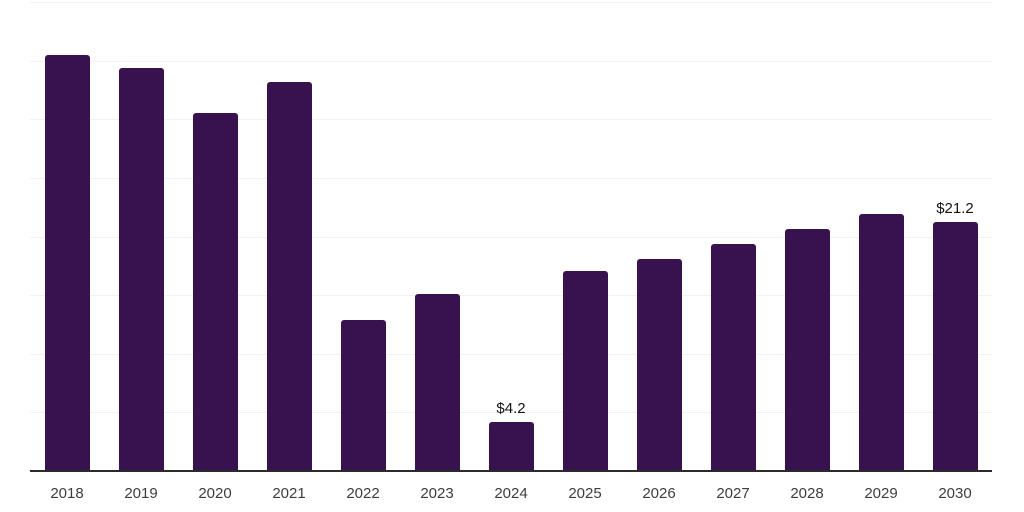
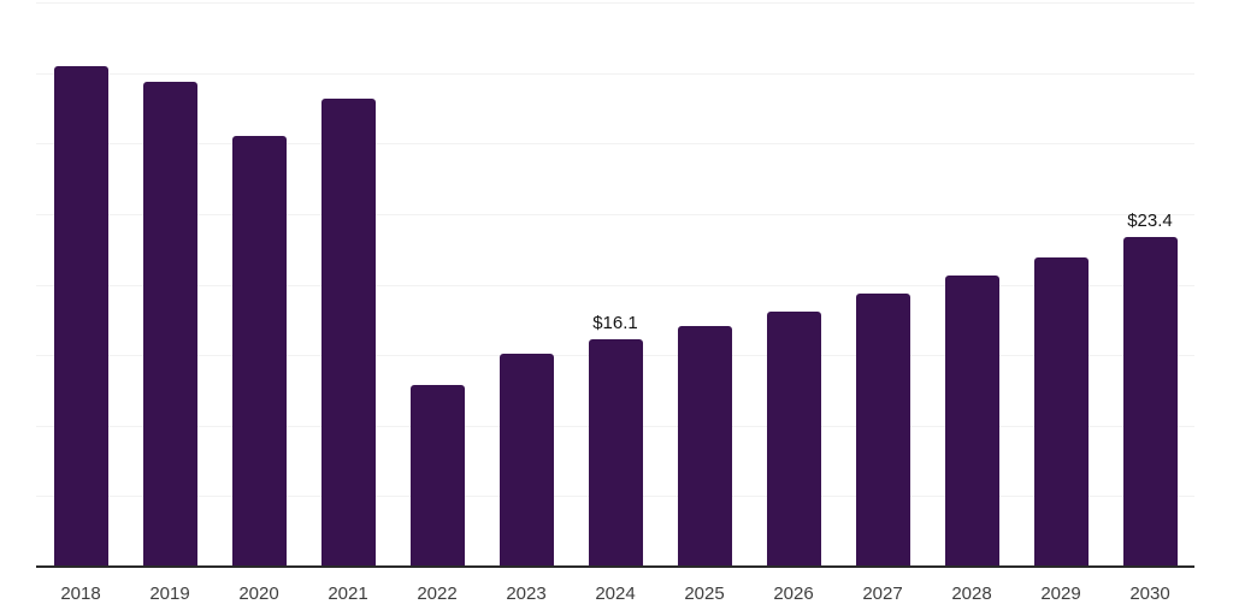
2024: $4.2 -> $16.1
2030: $21.2 -> $23.4
